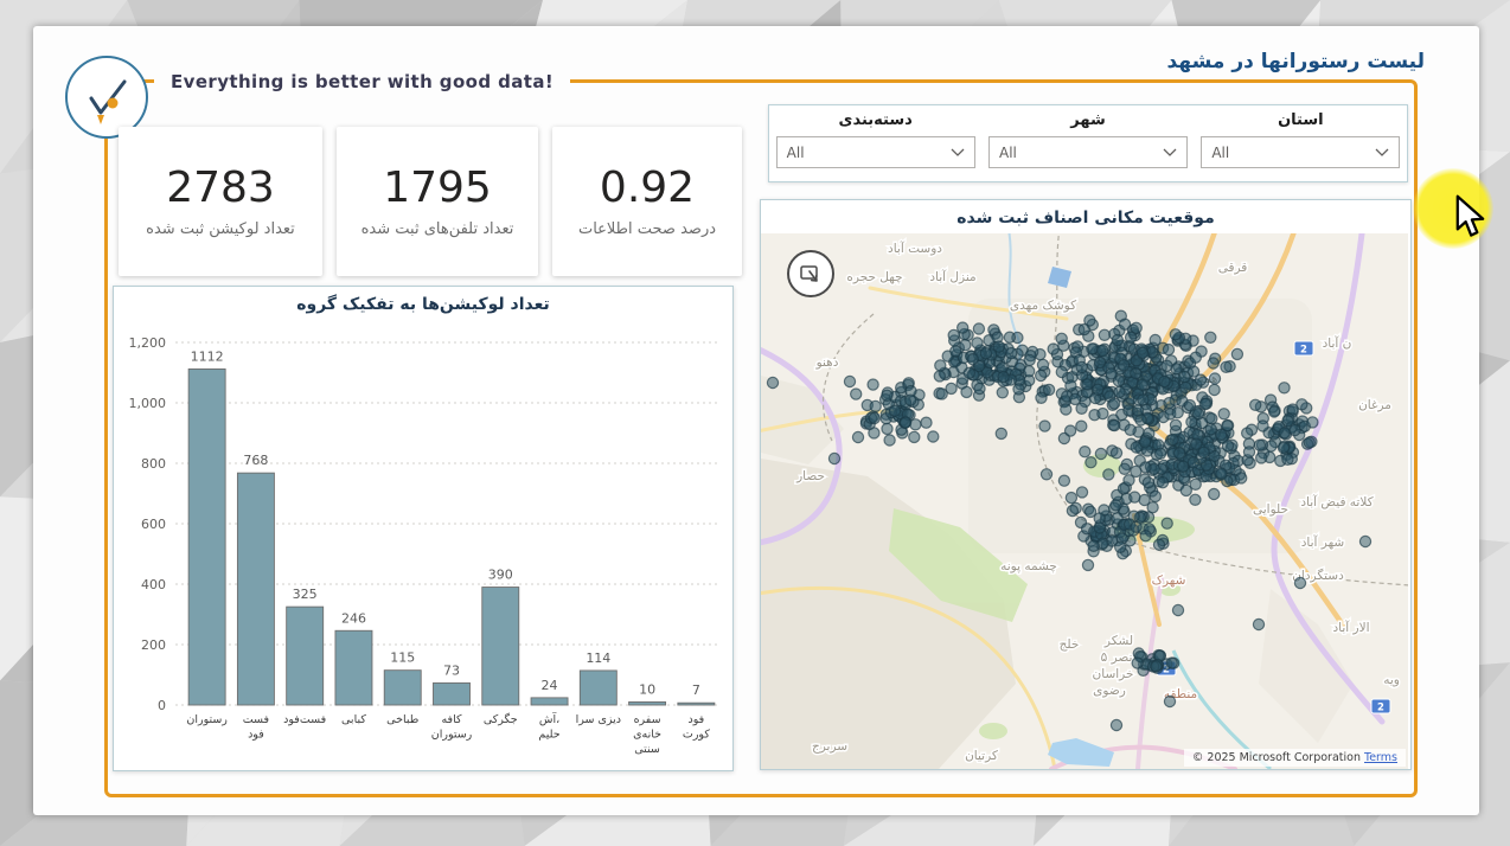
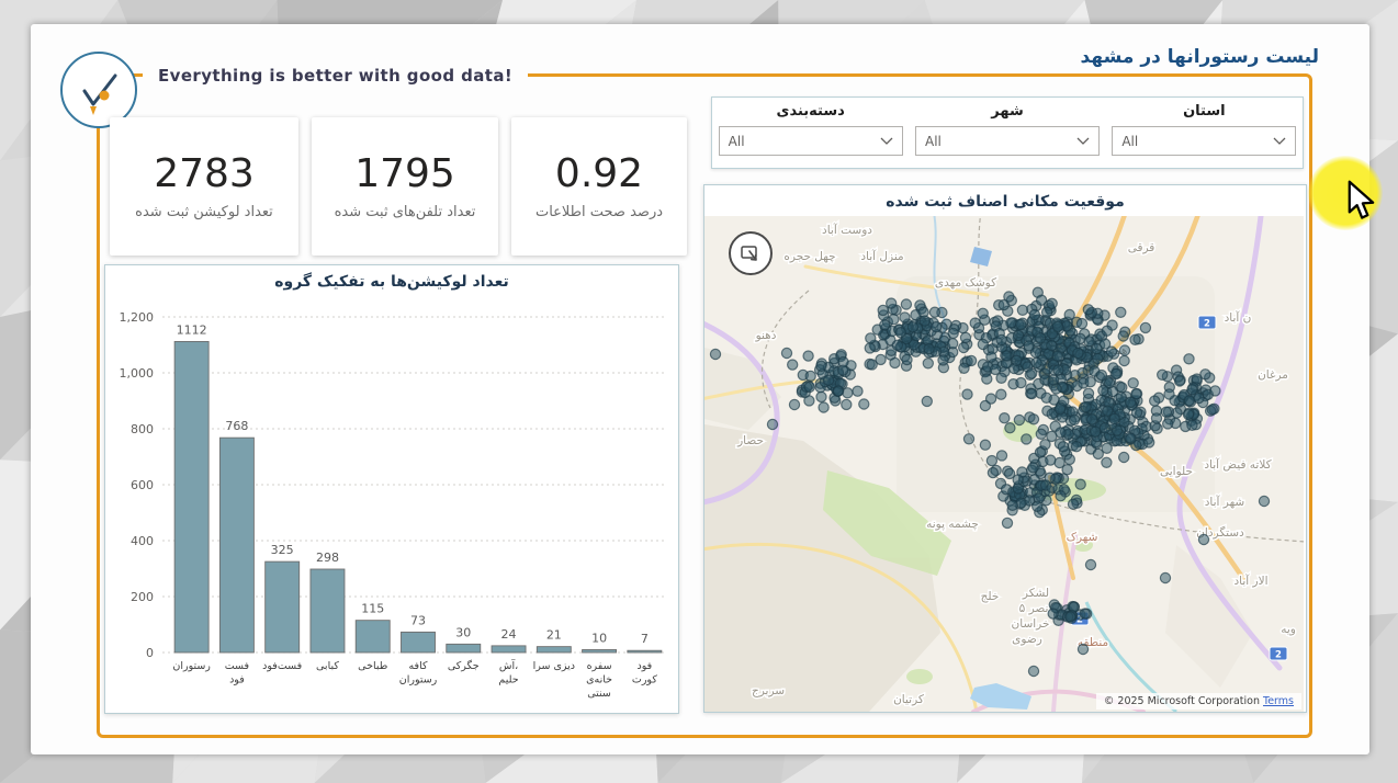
تعداد لوکیشن‌ها به تفکیک گروه/کبابی: 246 -> 298
تعداد لوکیشن‌ها به تفکیک گروه/جگرکی: 390 -> 30
تعداد لوکیشن‌ها به تفکیک گروه/دیزی سرا: 114 -> 21
